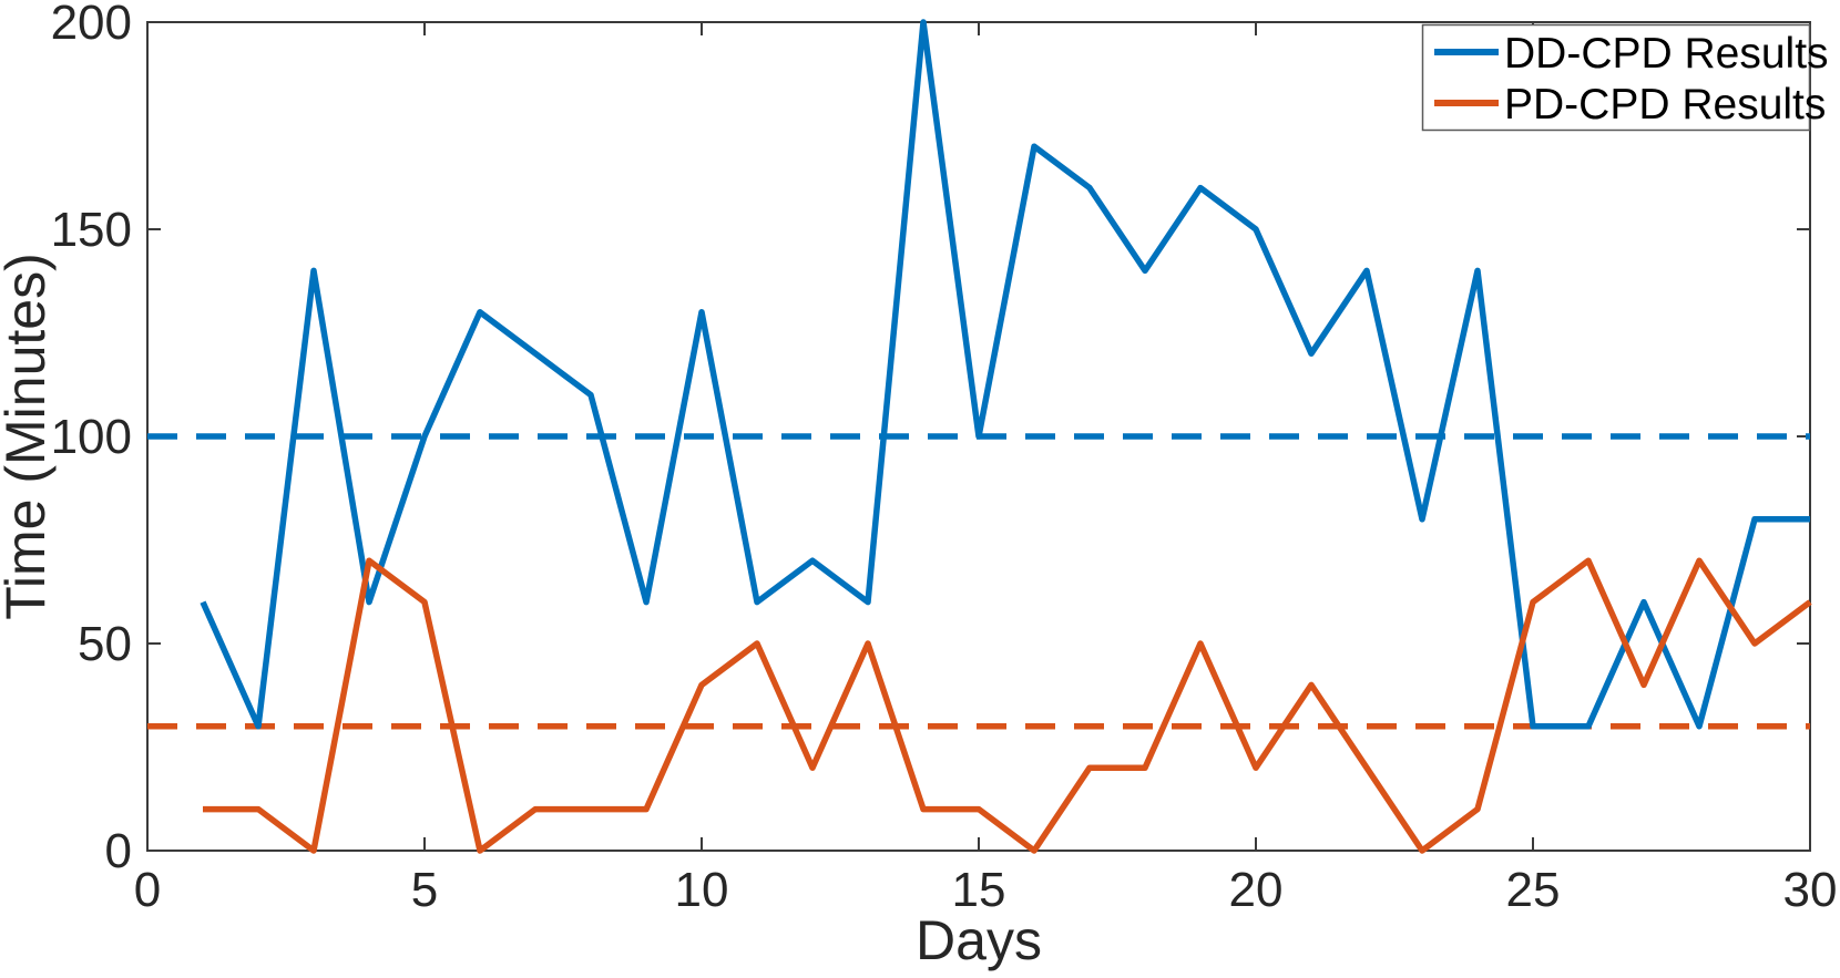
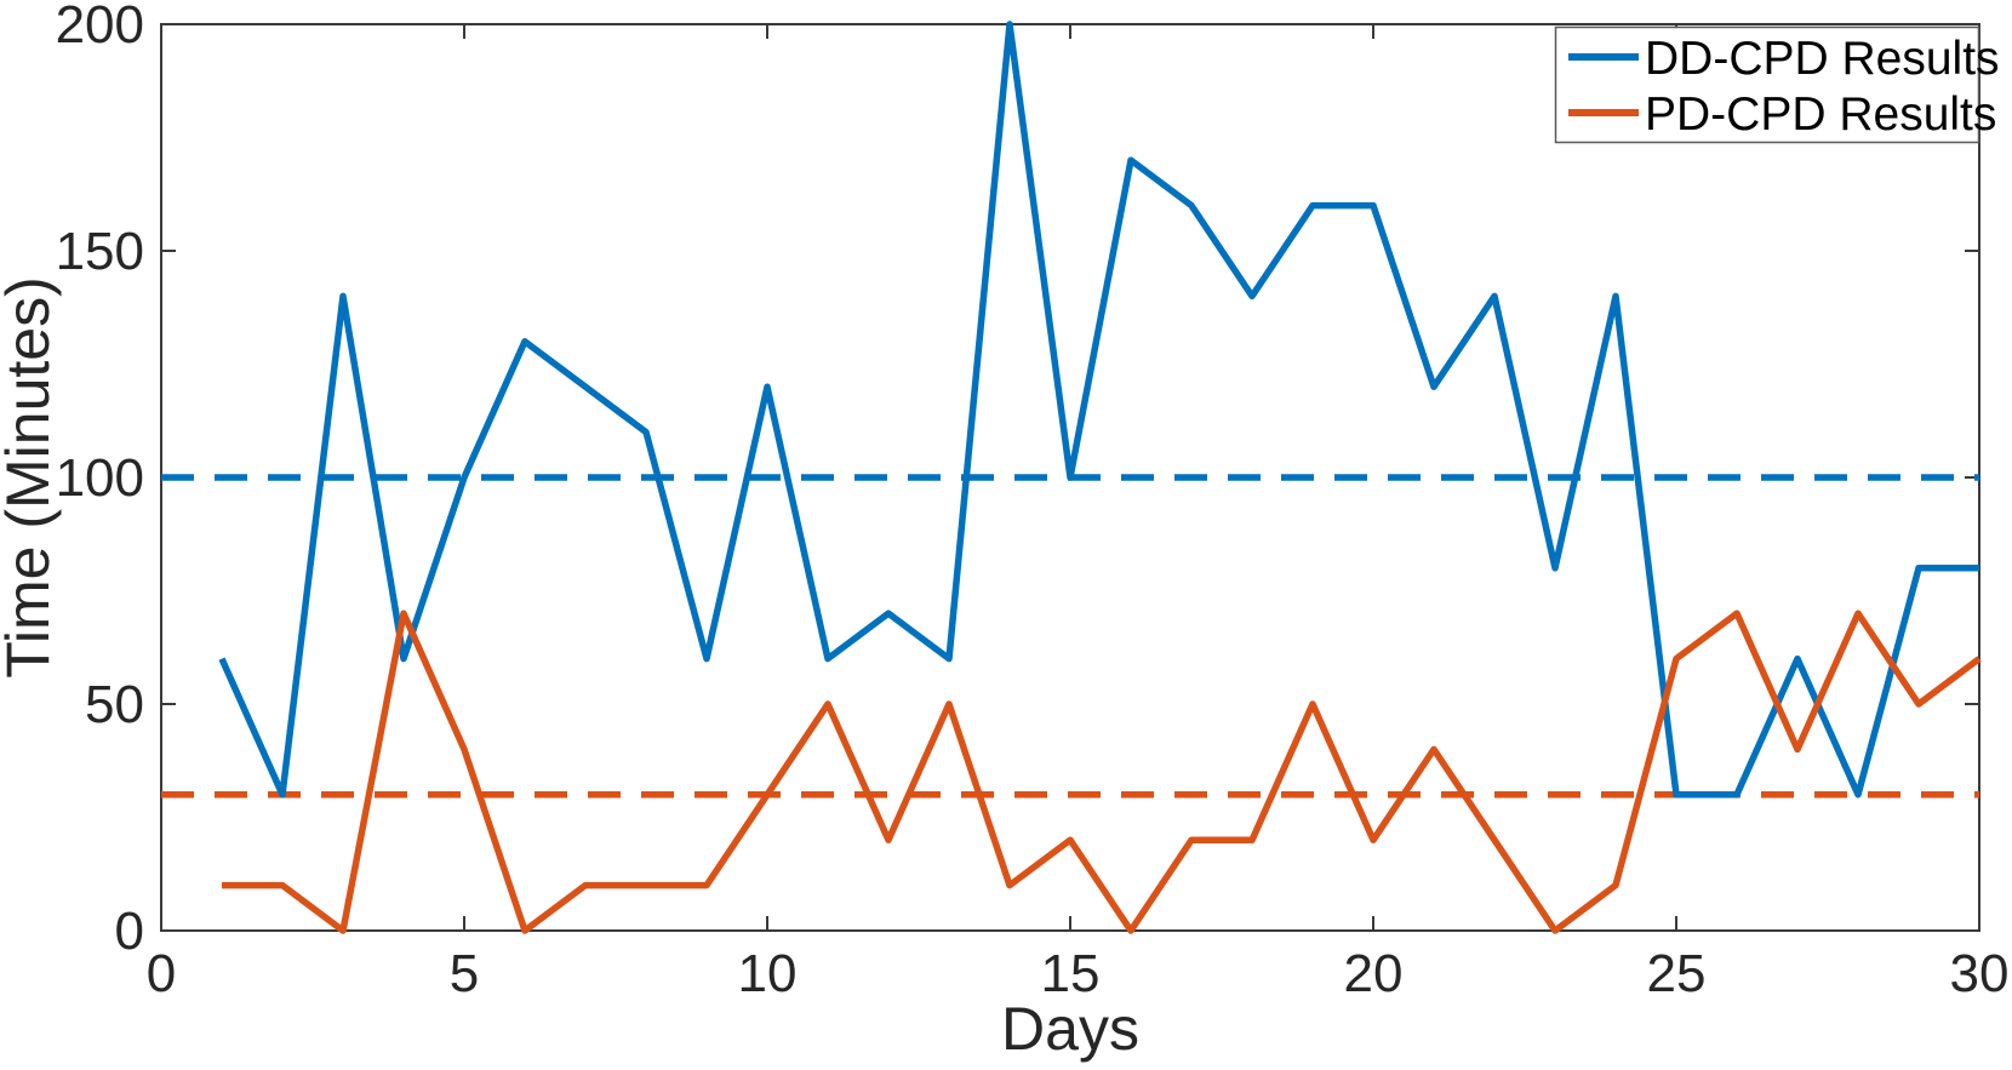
PD-CPD Results/5: 60 -> 40
DD-CPD Results/10: 130 -> 120
PD-CPD Results/10: 40 -> 30
PD-CPD Results/15: 10 -> 20
DD-CPD Results/20: 150 -> 160
